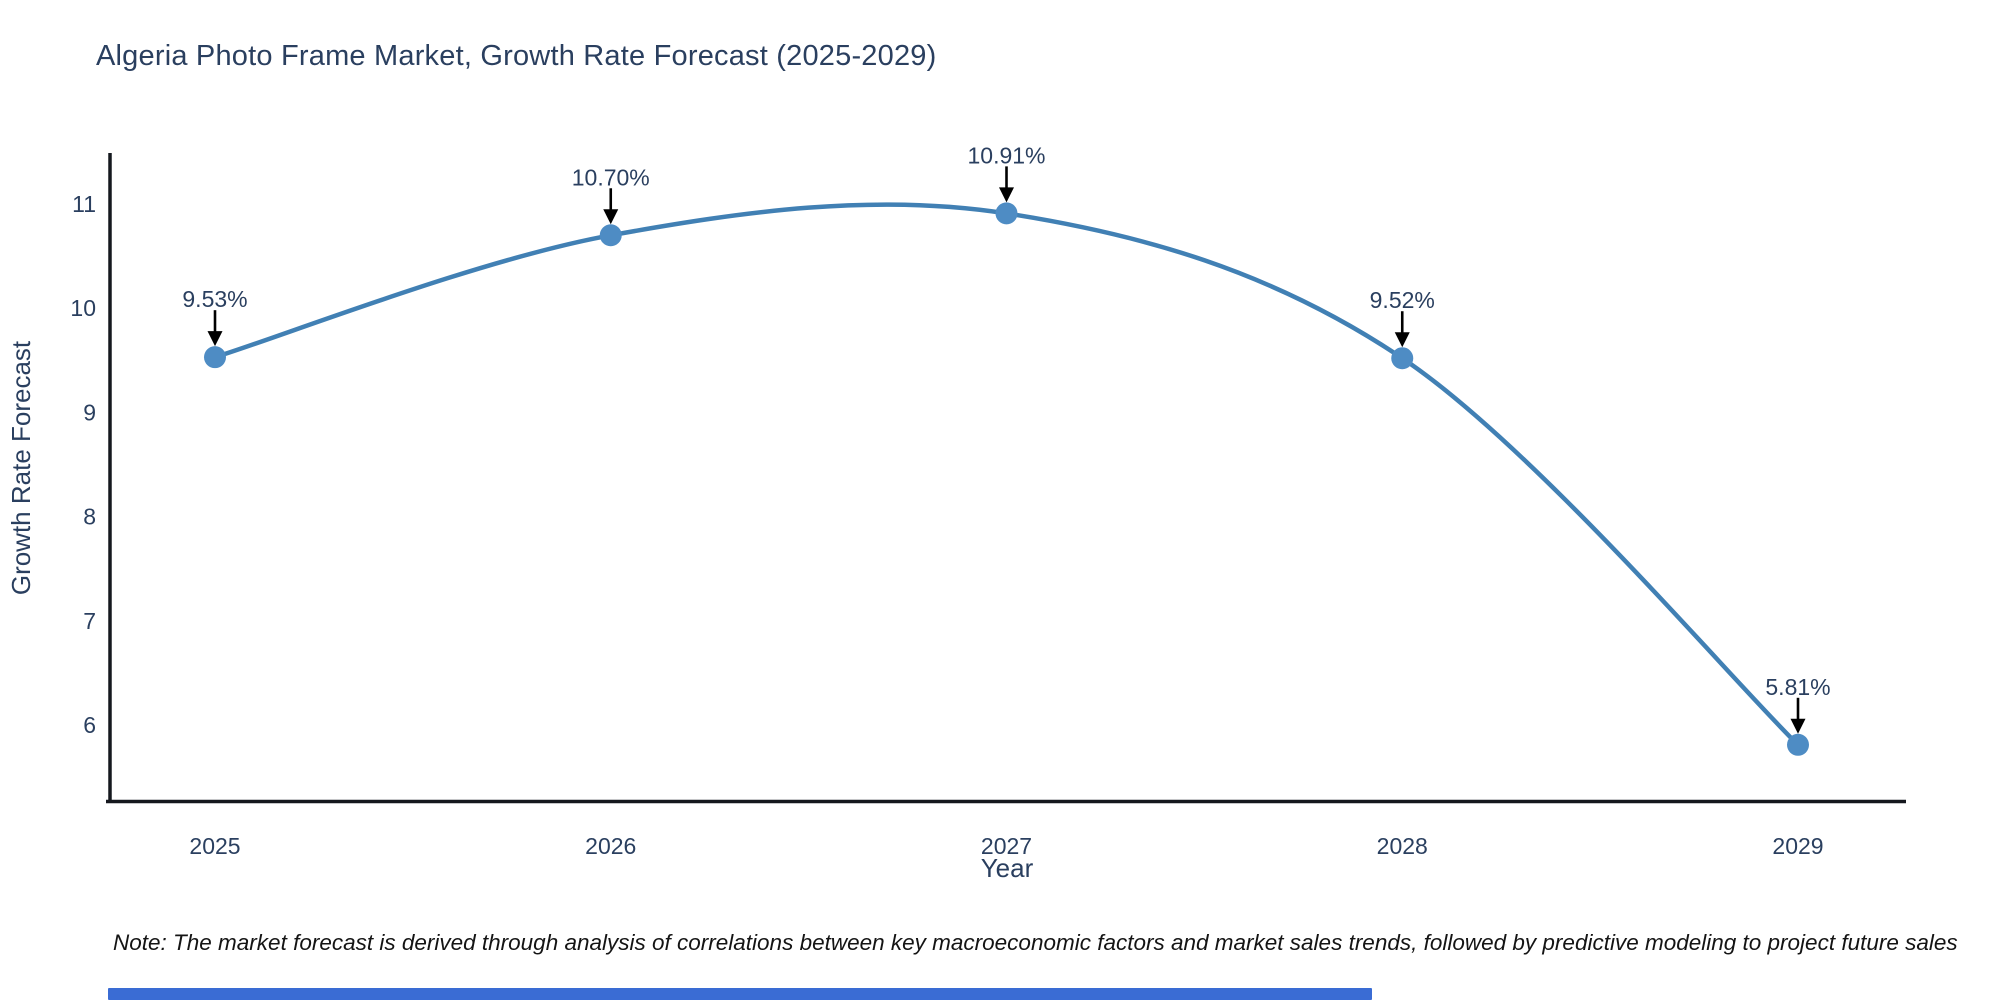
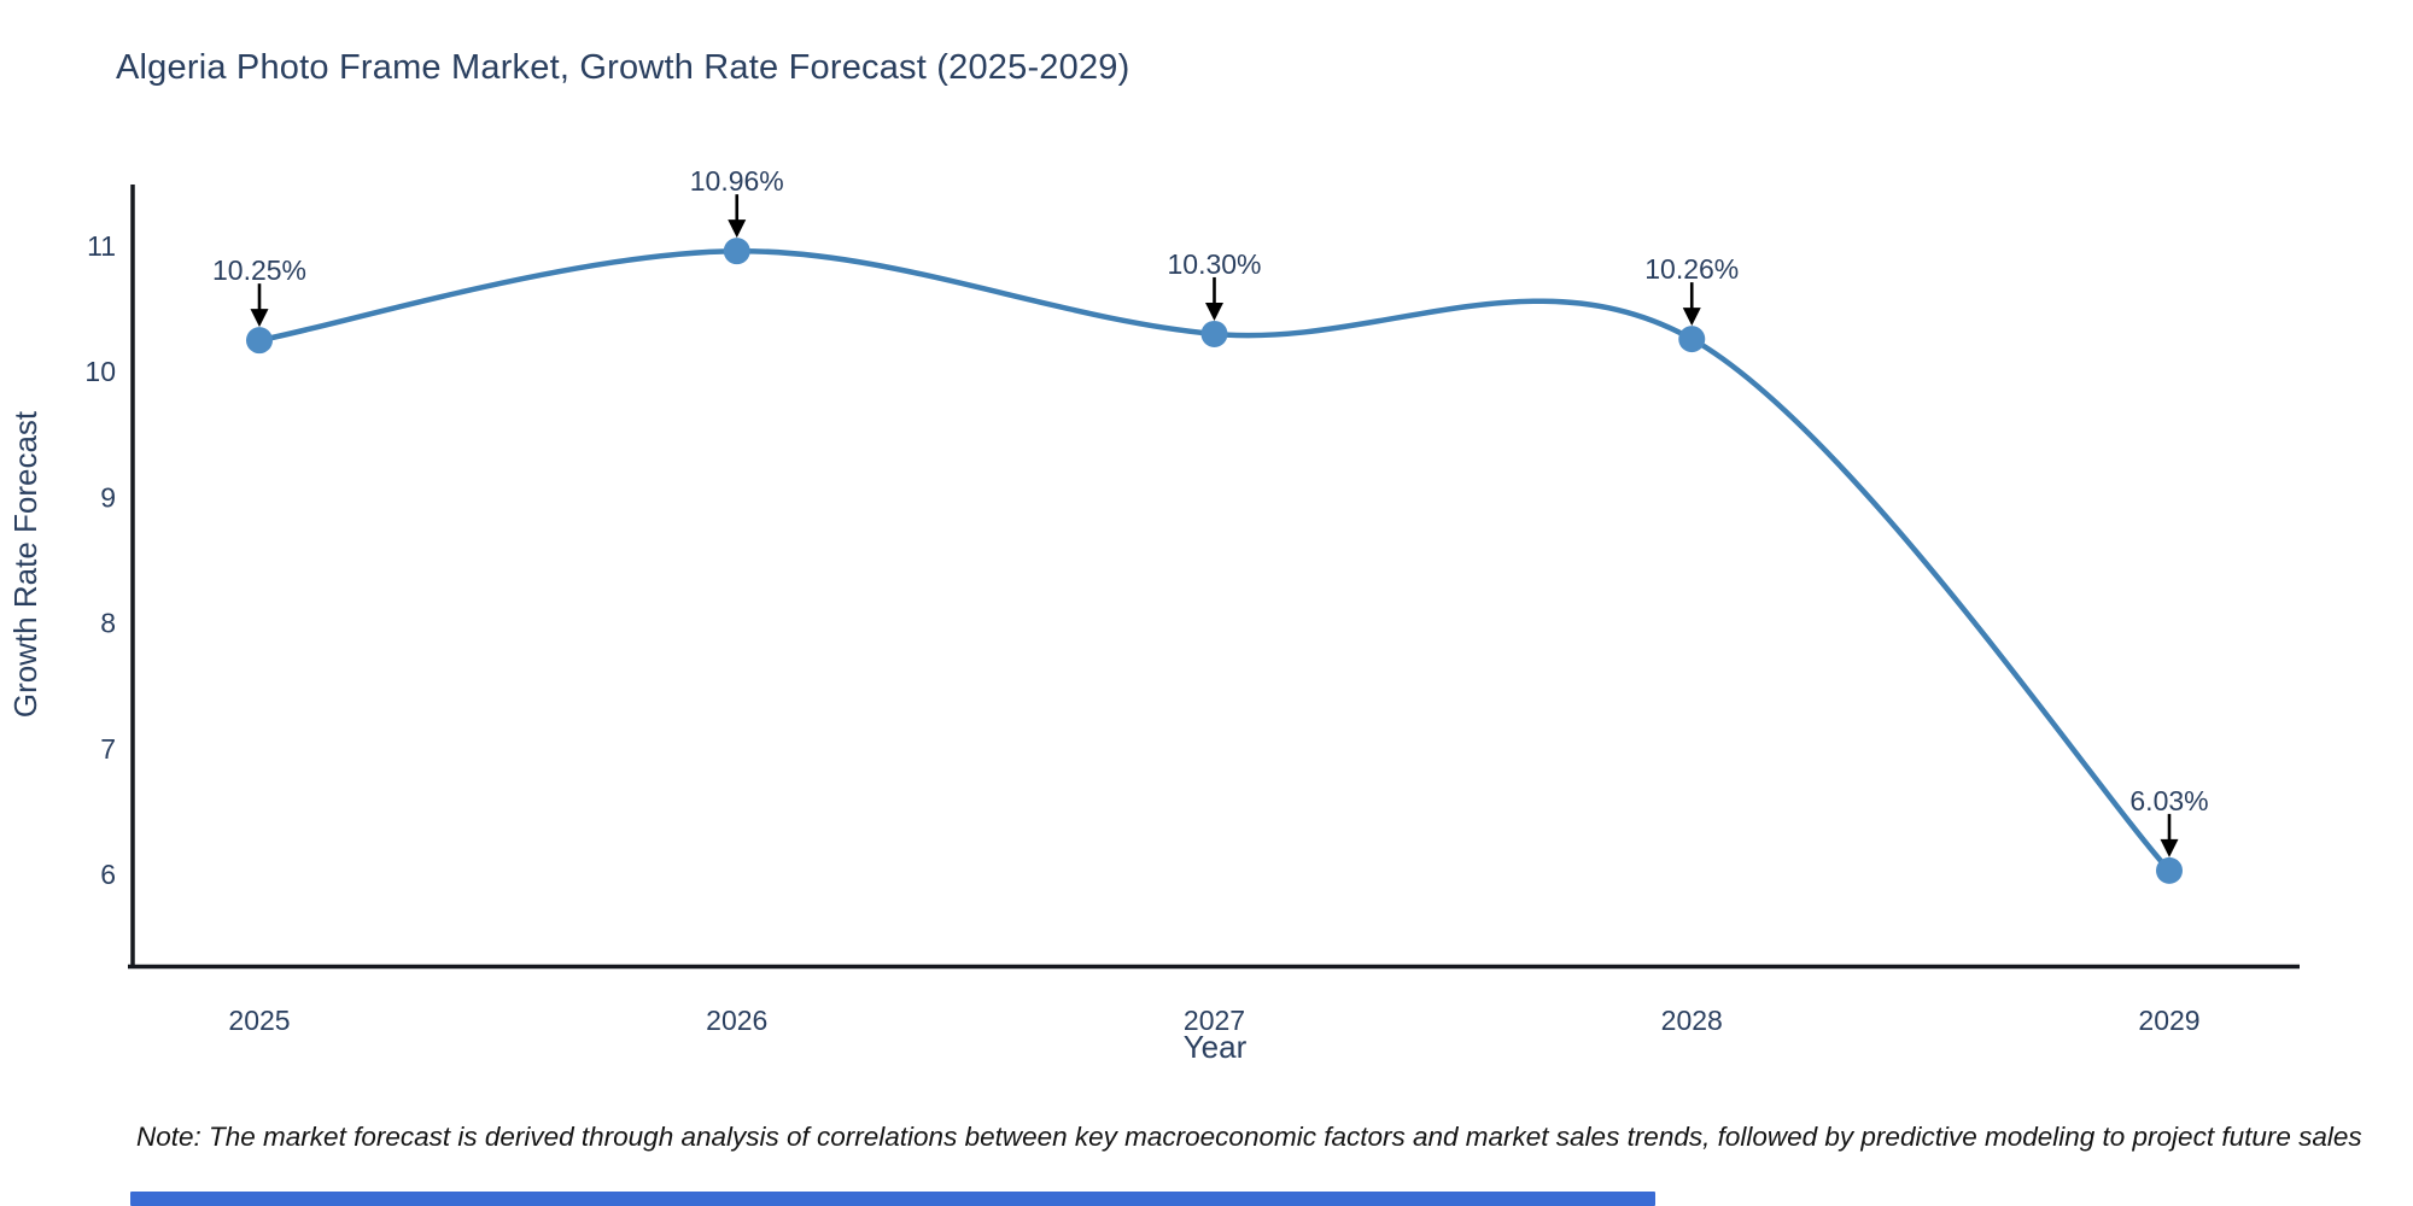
2025: 9.53% -> 10.25%
2026: 10.70% -> 10.96%
2027: 10.91% -> 10.30%
2028: 9.52% -> 10.26%
2029: 5.81% -> 6.03%
